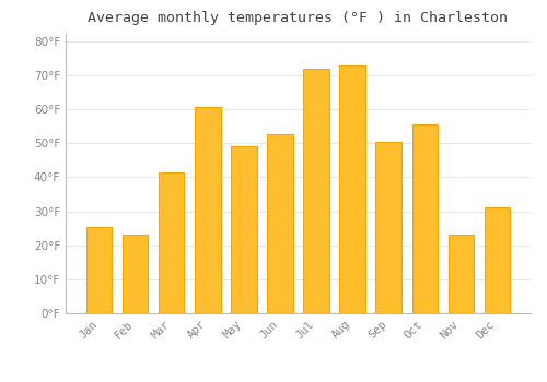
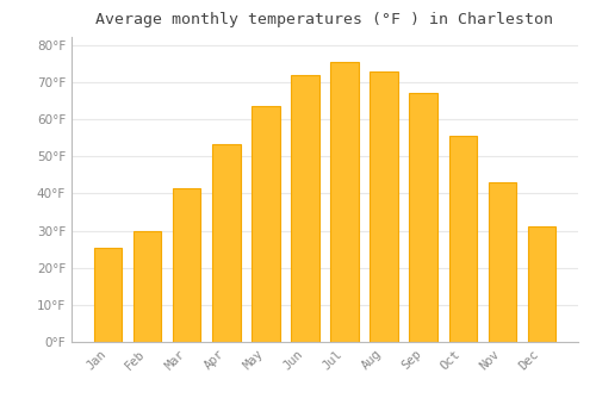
Feb: 23.0°F -> 30.0°F
Apr: 60.5°F -> 53.3°F
May: 49.0°F -> 63.5°F
Jun: 52.5°F -> 72.0°F
Jul: 72.0°F -> 75.5°F
Sep: 50.5°F -> 67.0°F
Nov: 23.0°F -> 43.0°F
